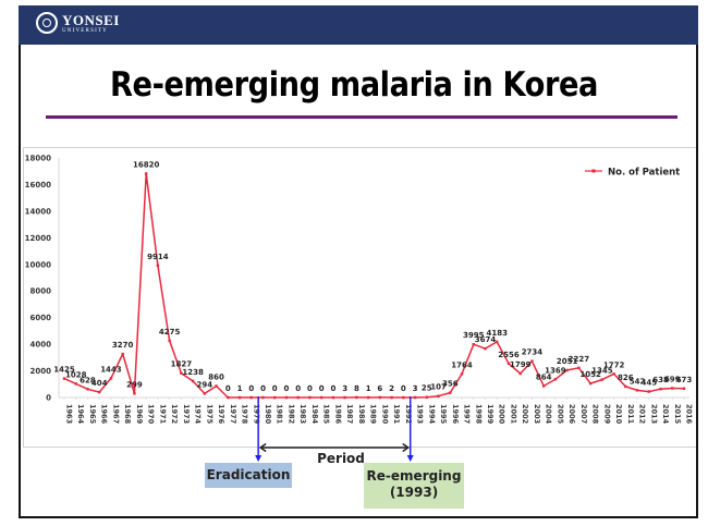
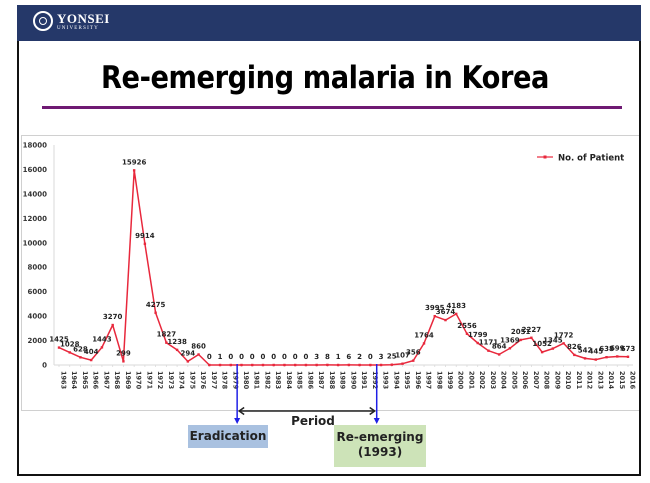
1970: 16820 -> 15926
2003: 2734 -> 1171
